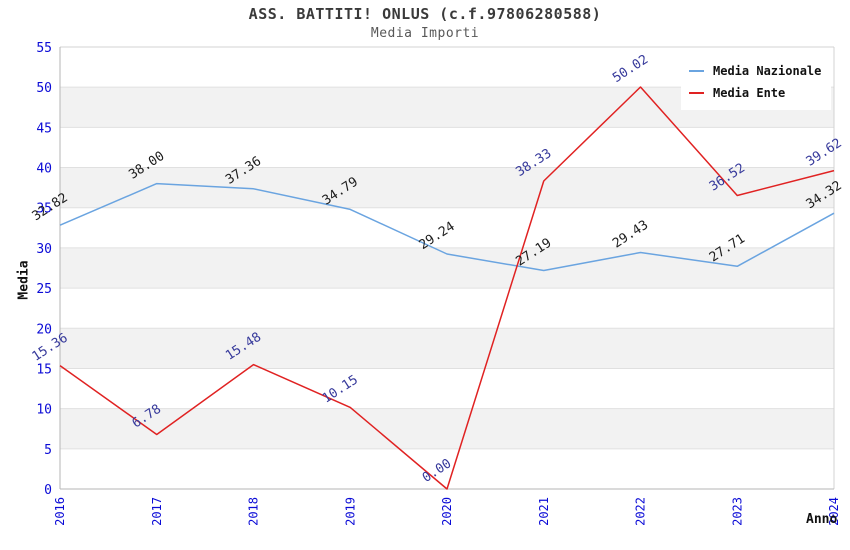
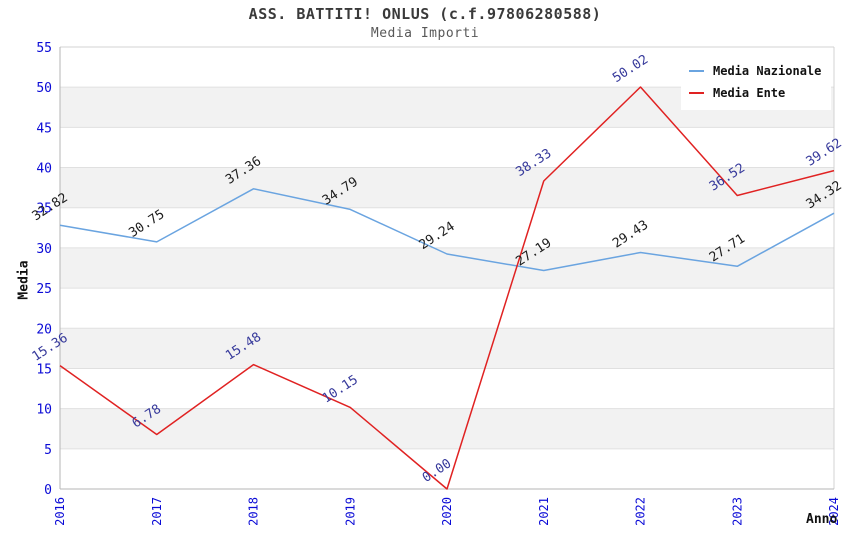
Media Nazionale/2017: 38.00 -> 30.75
